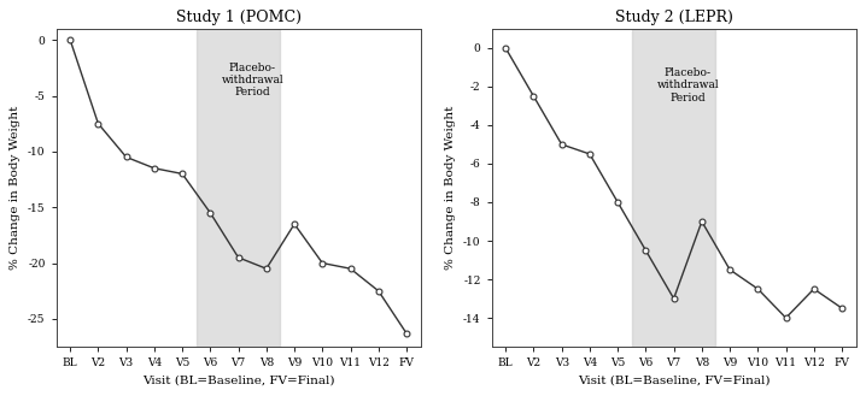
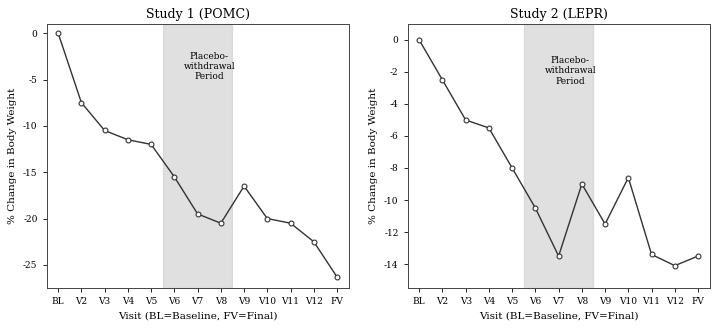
Study 2 (LEPR)/V7: -13.0 -> -13.5
Study 2 (LEPR)/V10: -12.5 -> -8.6
Study 2 (LEPR)/V11: -14.0 -> -13.4
Study 2 (LEPR)/V12: -12.5 -> -14.1
